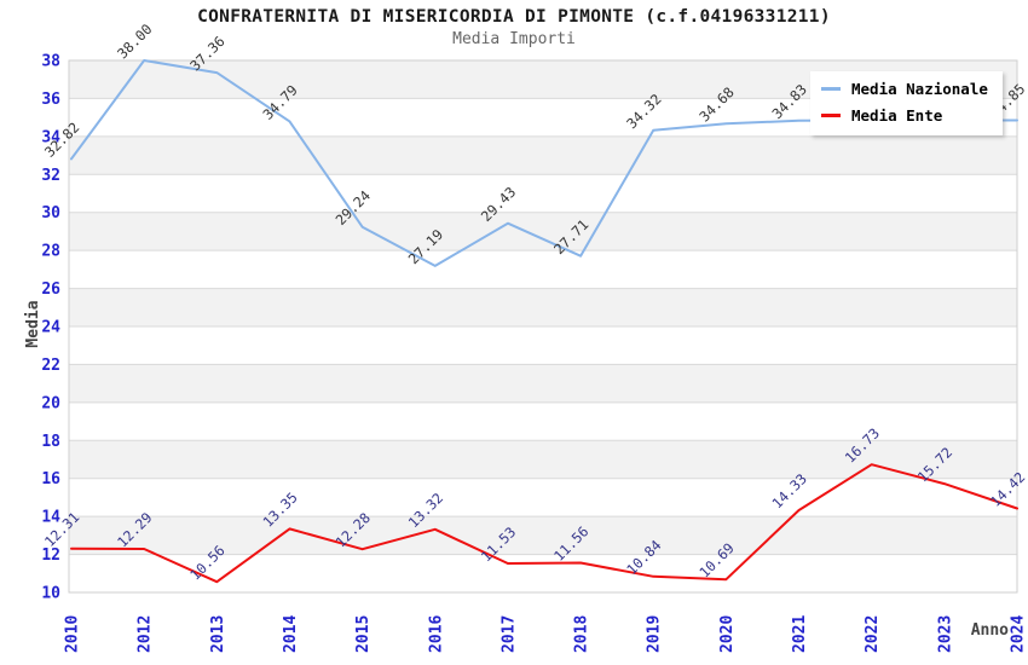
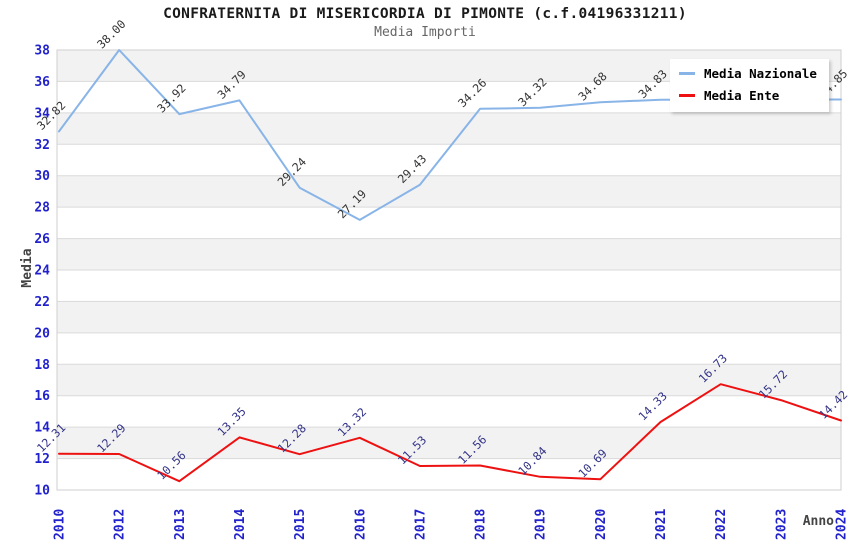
Media Nazionale/2013: 37.36 -> 33.92
Media Nazionale/2018: 27.71 -> 34.26
